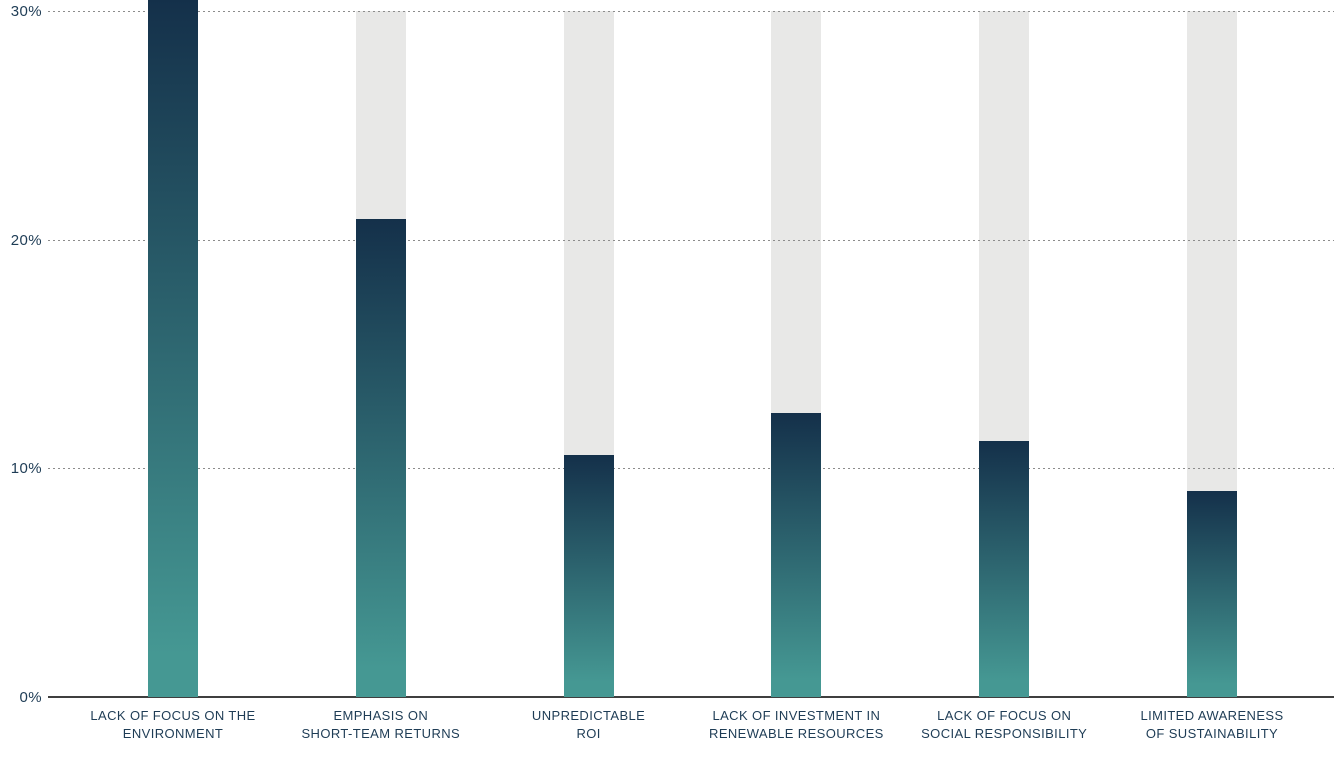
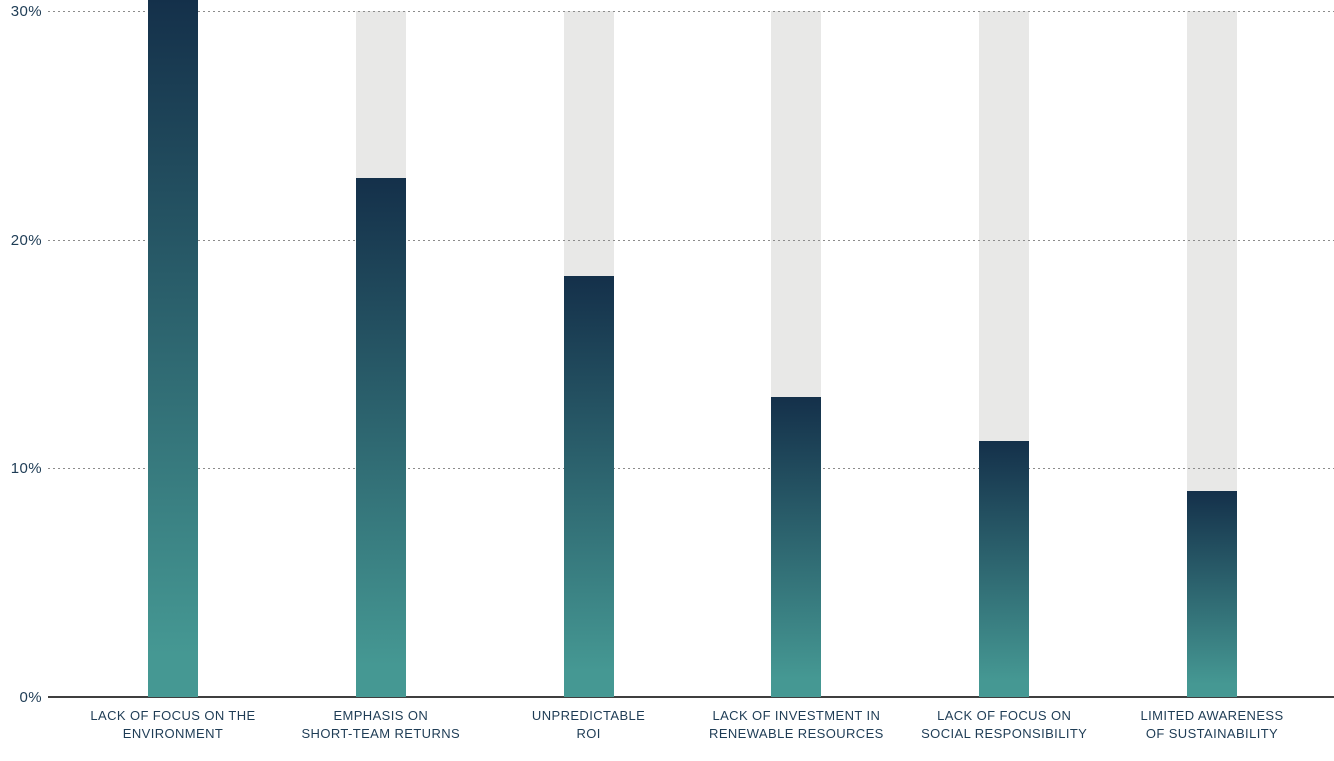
EMPHASIS ON SHORT-TEAM RETURNS: 20.9% -> 22.7%
UNPREDICTABLE ROI: 10.6% -> 18.4%
LACK OF INVESTMENT IN RENEWABLE RESOURCES: 12.4% -> 13.1%
